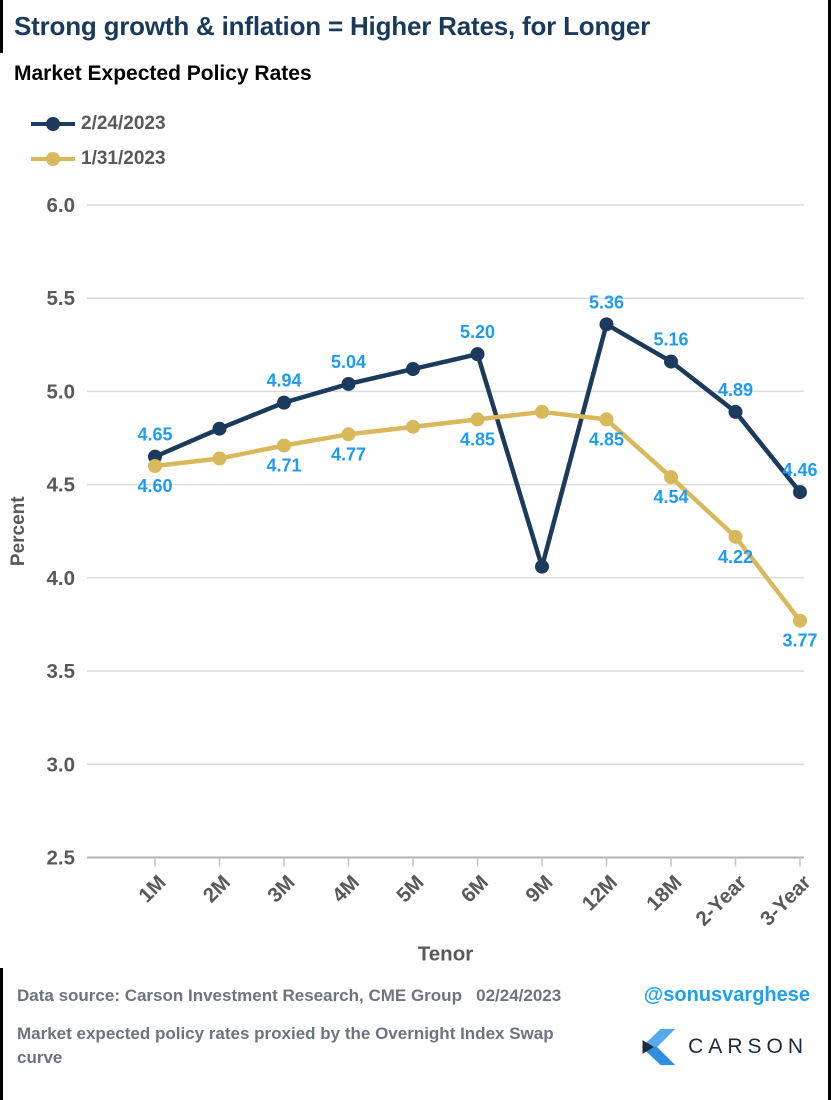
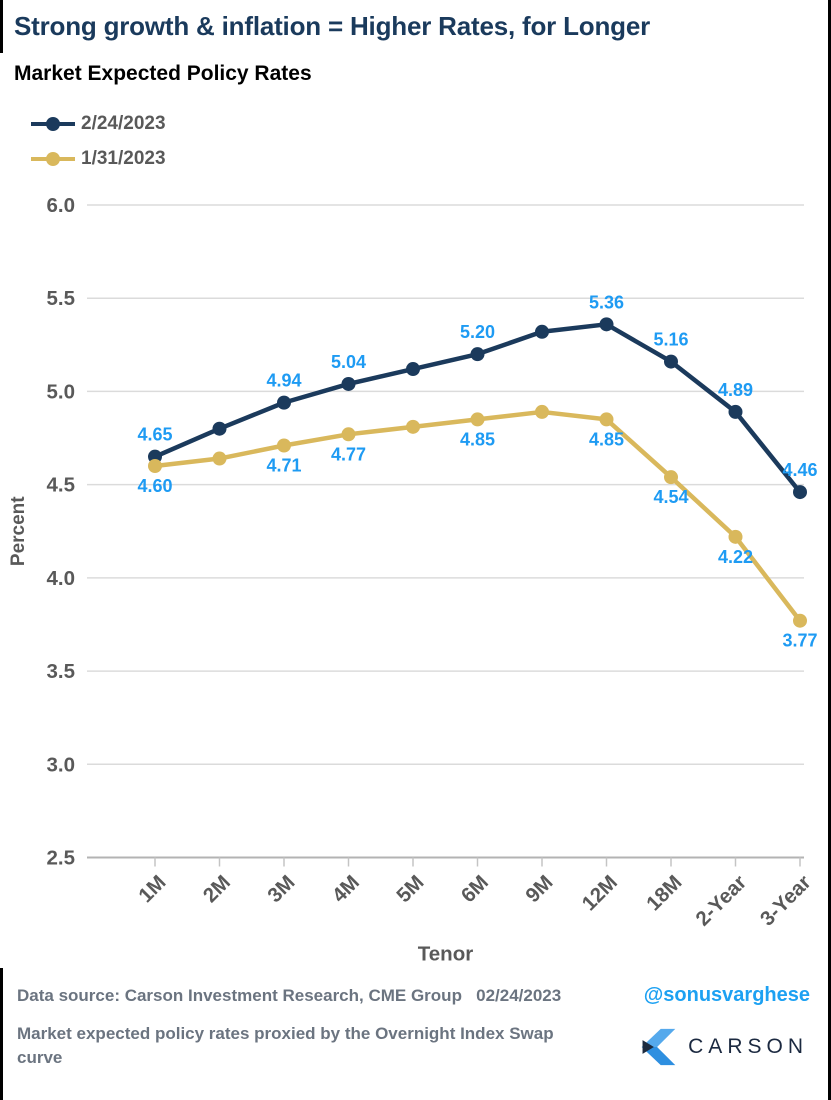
2/24/2023/9M: 4.06 -> 5.32
